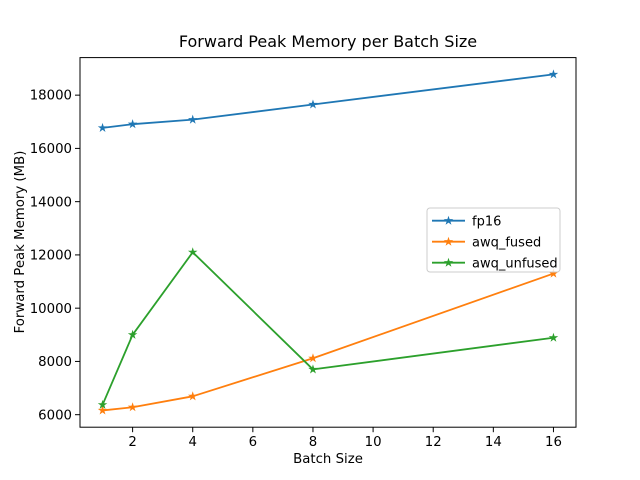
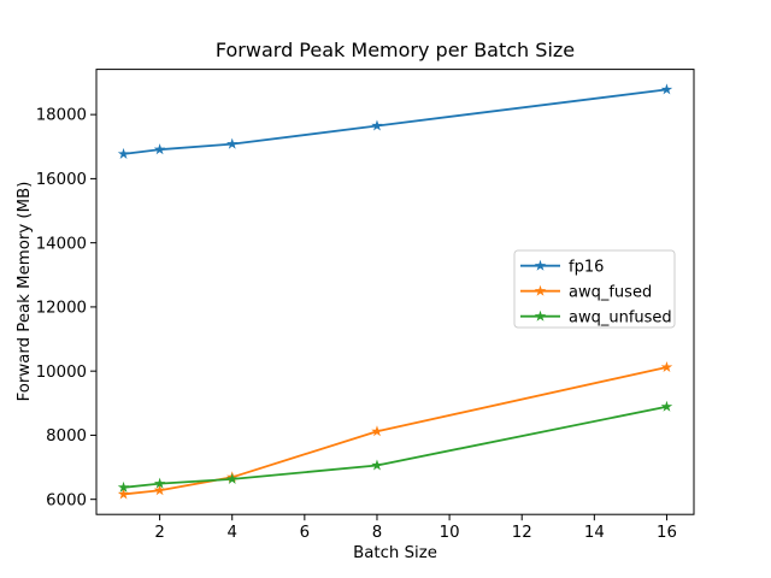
awq_unfused/2: 9000 -> 6500
awq_unfused/4: 12100 -> 6600
awq_unfused/8: 7700 -> 7100
awq_fused/16: 11300 -> 10100
